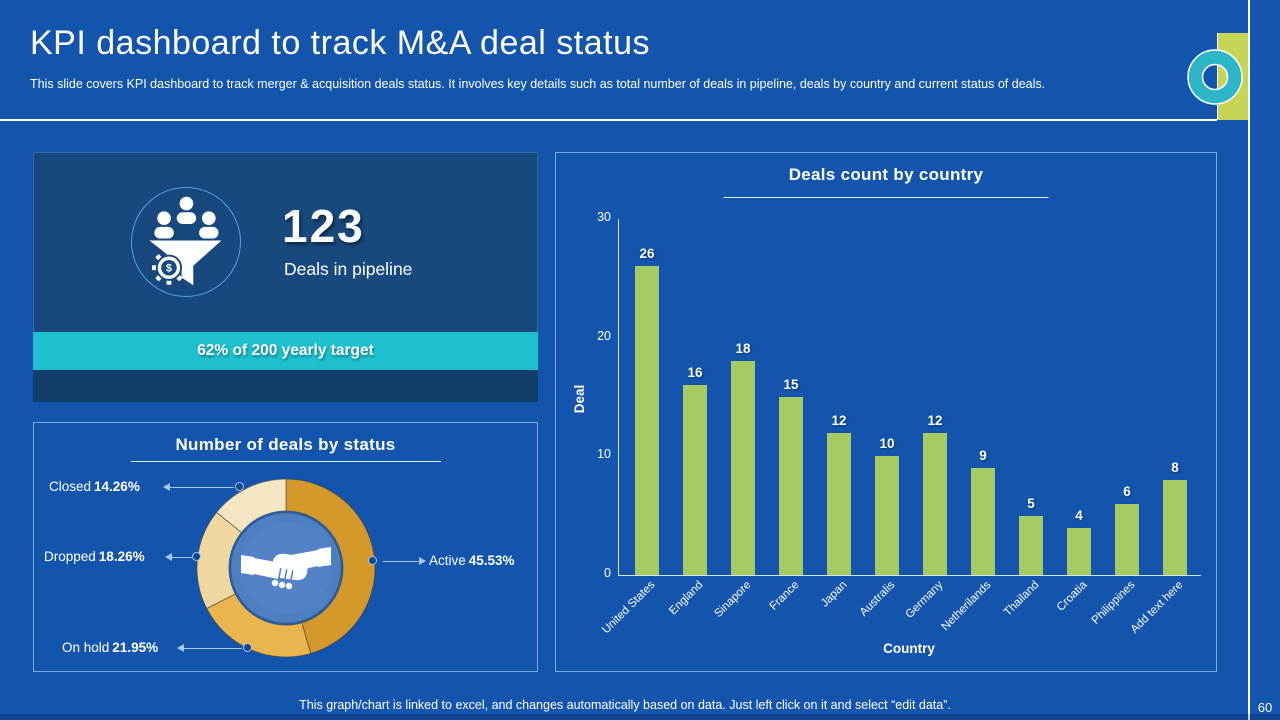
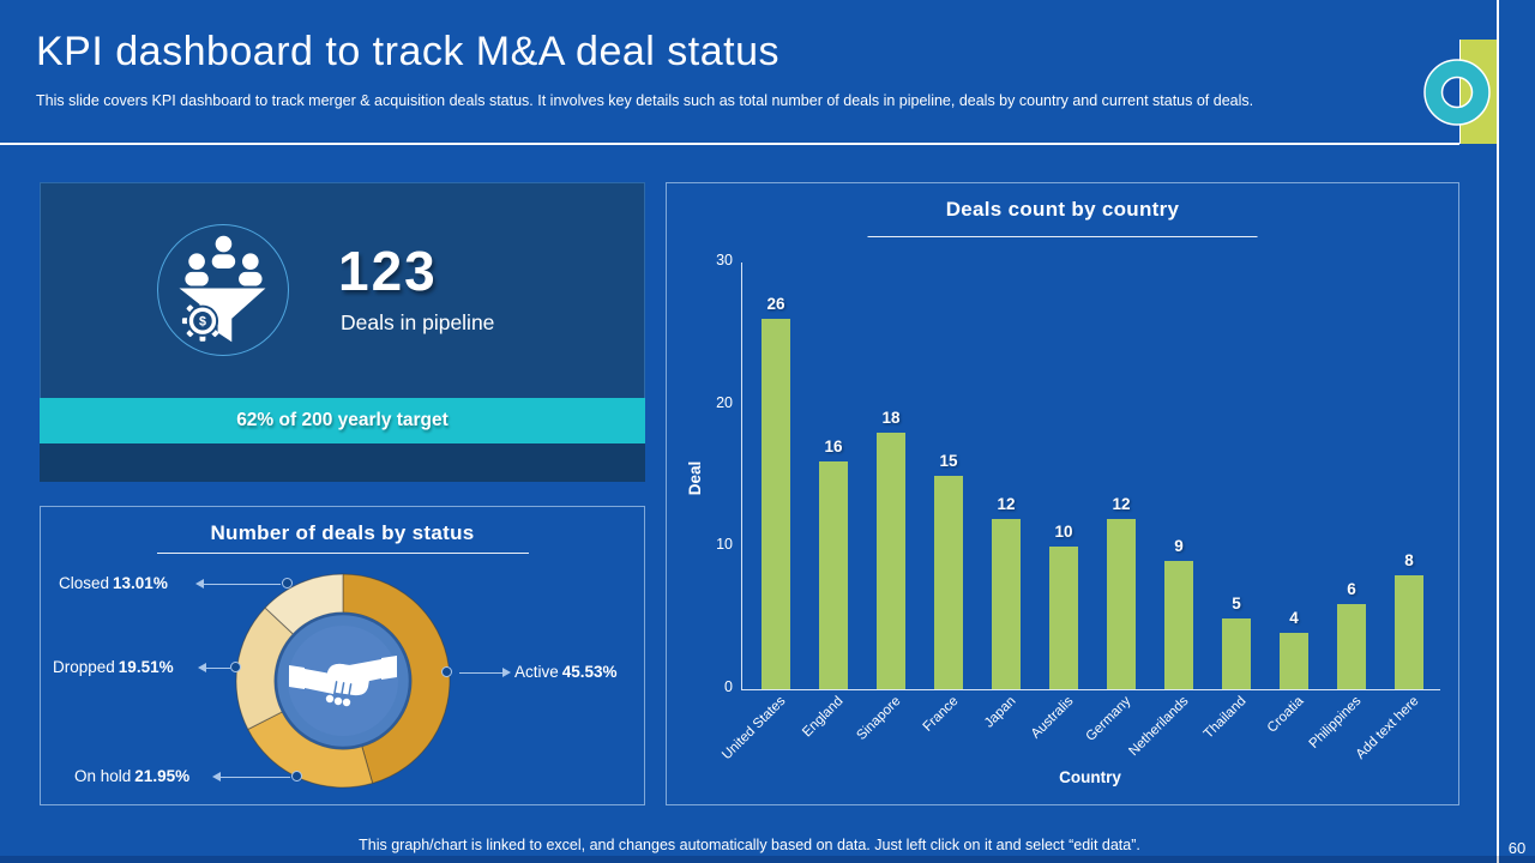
Number of deals by status/Dropped: 18.26% -> 19.51%
Number of deals by status/Closed: 14.26% -> 13.01%
